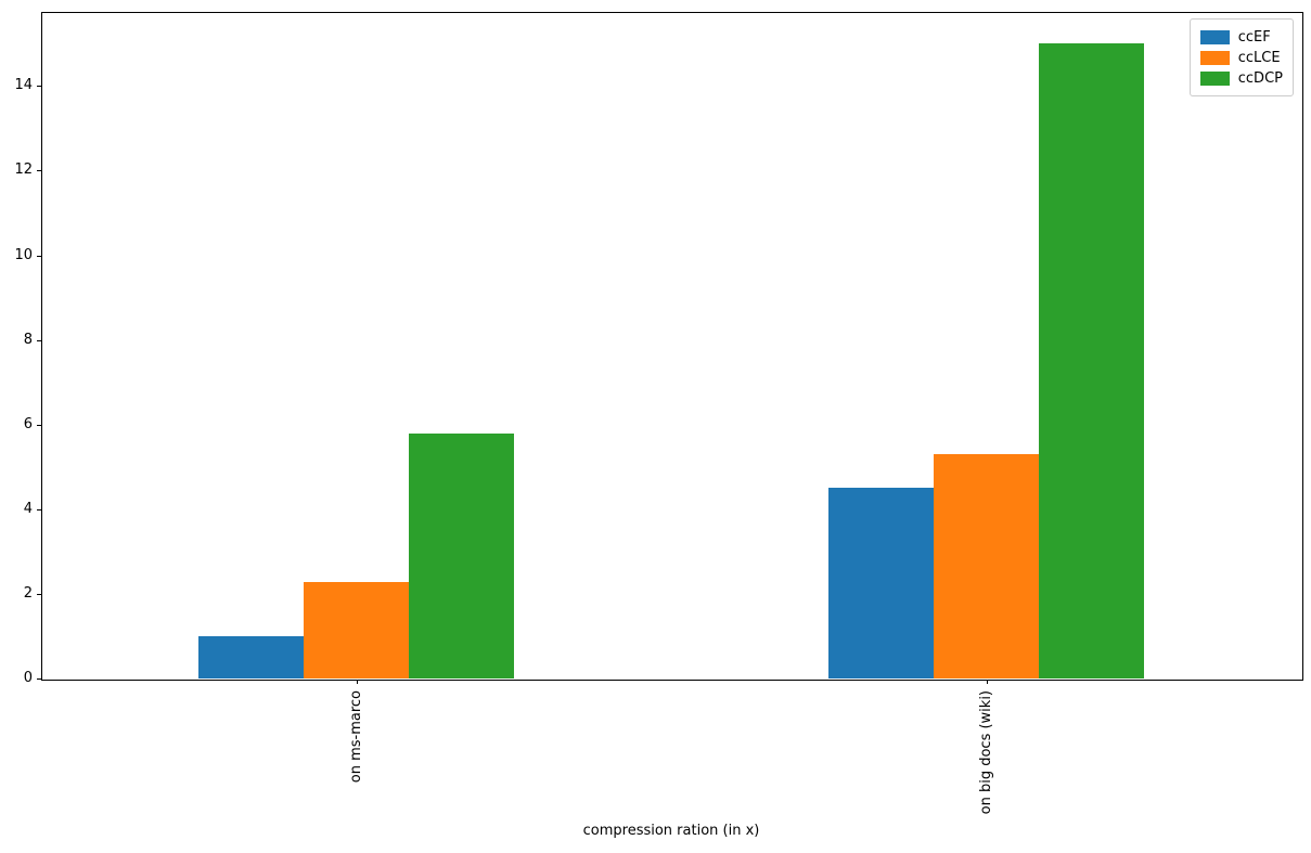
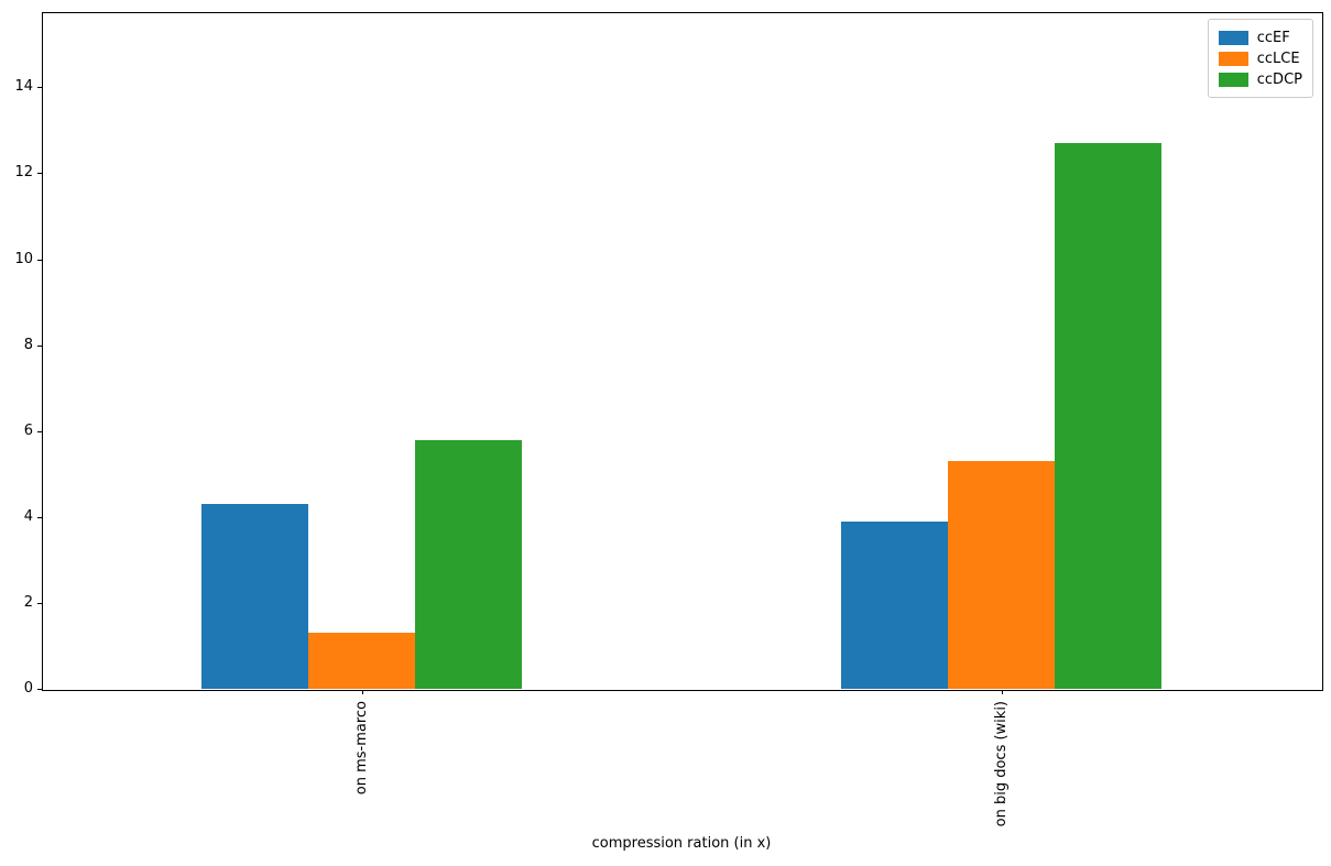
ccEF/on ms-marco: 1.0 -> 4.3
ccLCE/on ms-marco: 2.3 -> 1.3
ccEF/on big docs (wiki): 4.5 -> 3.9
ccDCP/on big docs (wiki): 15.0 -> 12.7
